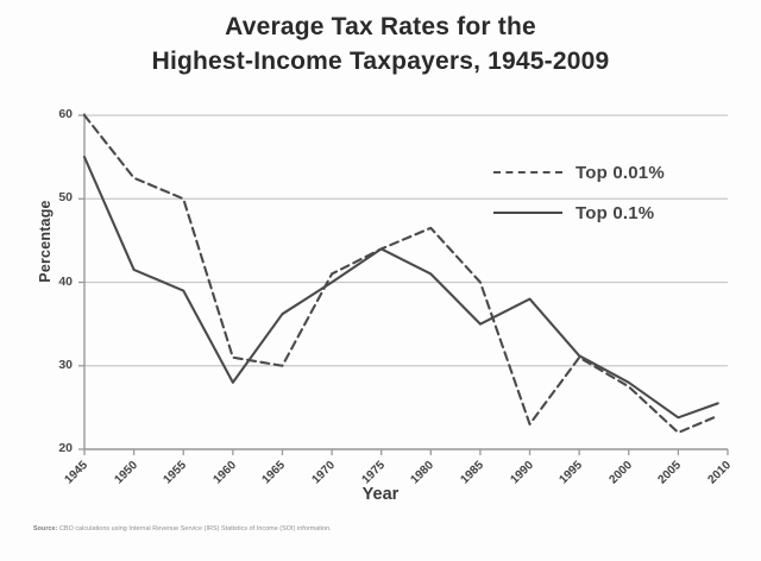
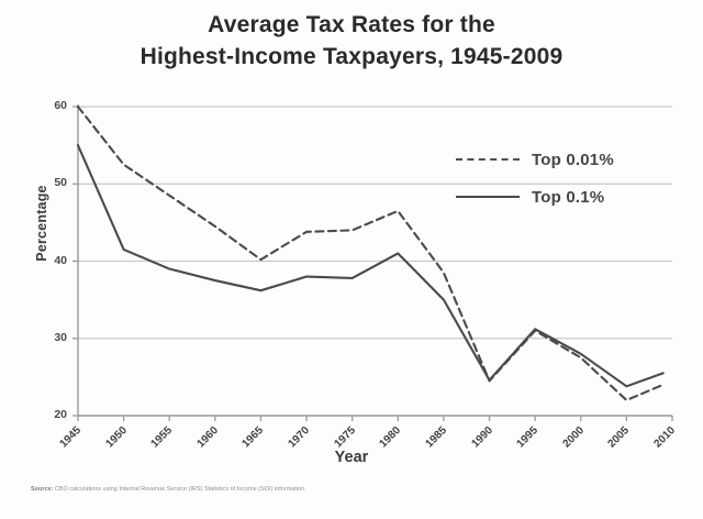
Top 0.01%/1955: 50 -> 48
Top 0.01%/1960: 31 -> 44
Top 0.1%/1960: 28 -> 38
Top 0.01%/1965: 30 -> 40
Top 0.01%/1970: 41 -> 44
Top 0.1%/1970: 40 -> 38
Top 0.1%/1975: 44 -> 38
Top 0.01%/1985: 40 -> 38
Top 0.01%/1990: 23 -> 24
Top 0.1%/1990: 38 -> 25
